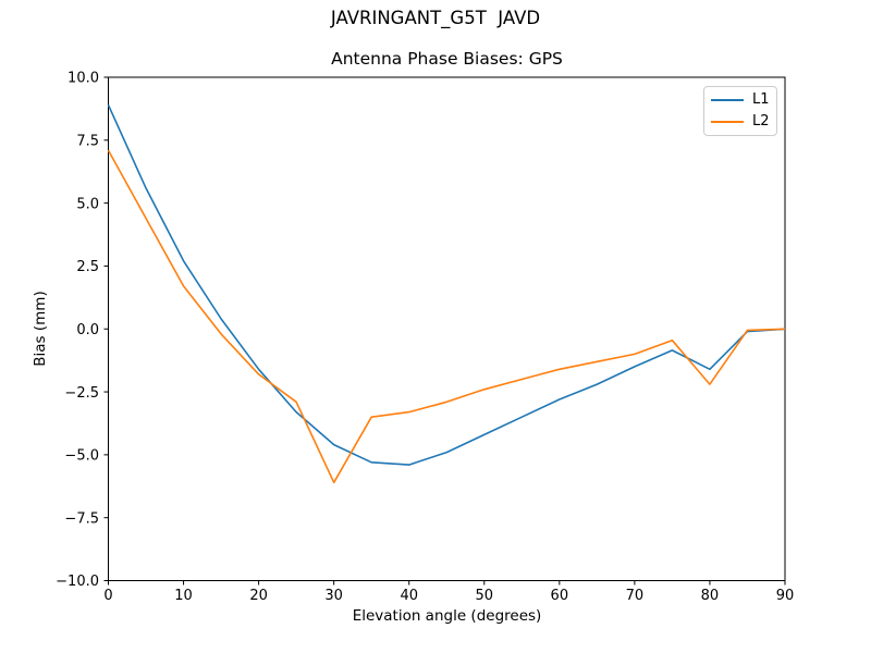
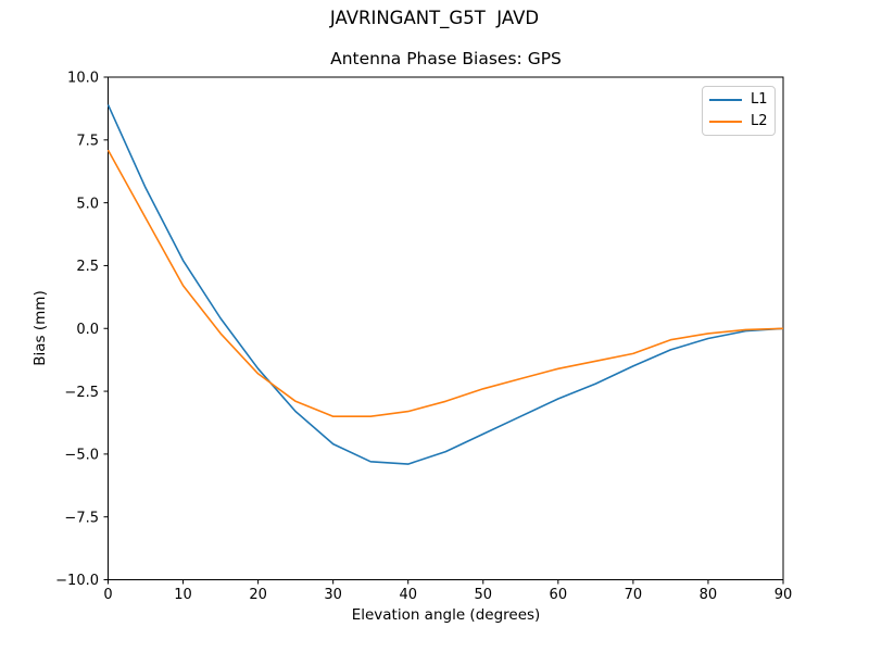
L2/30: -6.1 -> -3.5
L1/80: -1.6 -> -0.4
L2/80: -2.2 -> -0.2
